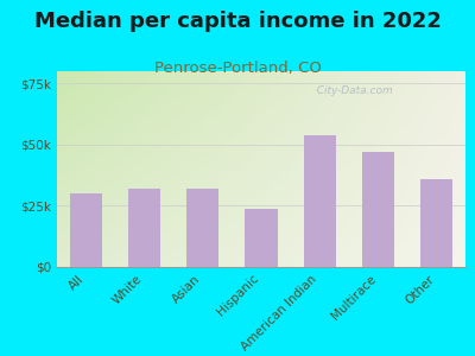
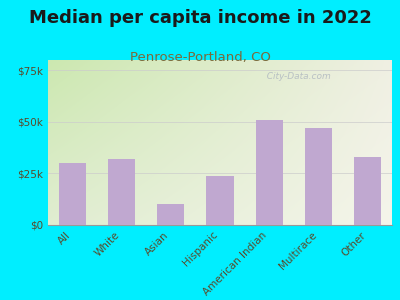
Asian: $32k -> $10k
American Indian: $54k -> $51k
Other: $36k -> $33k
